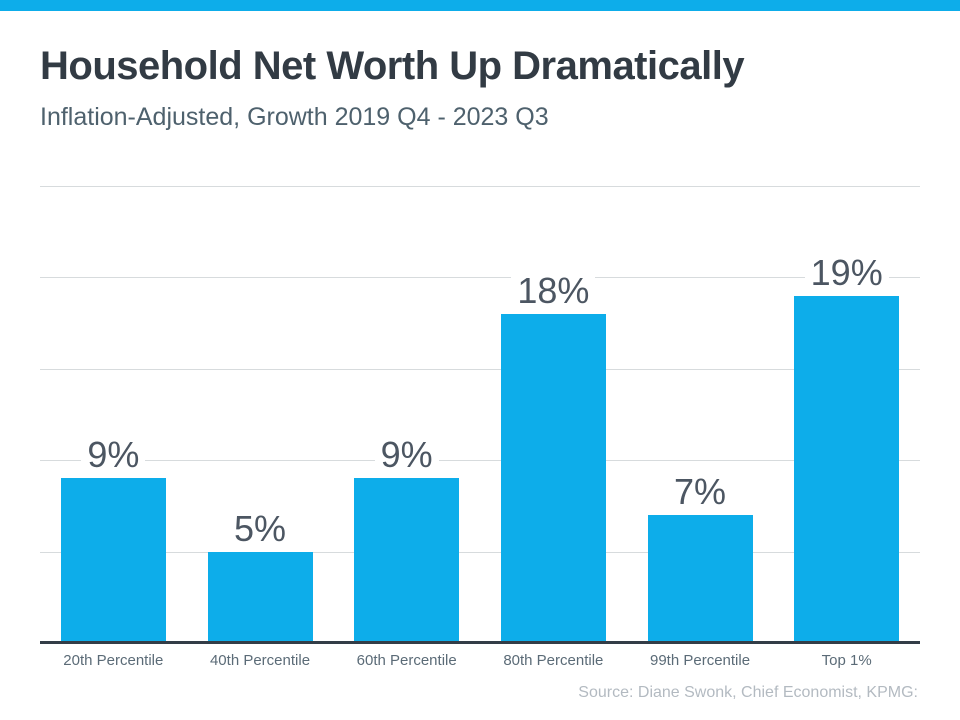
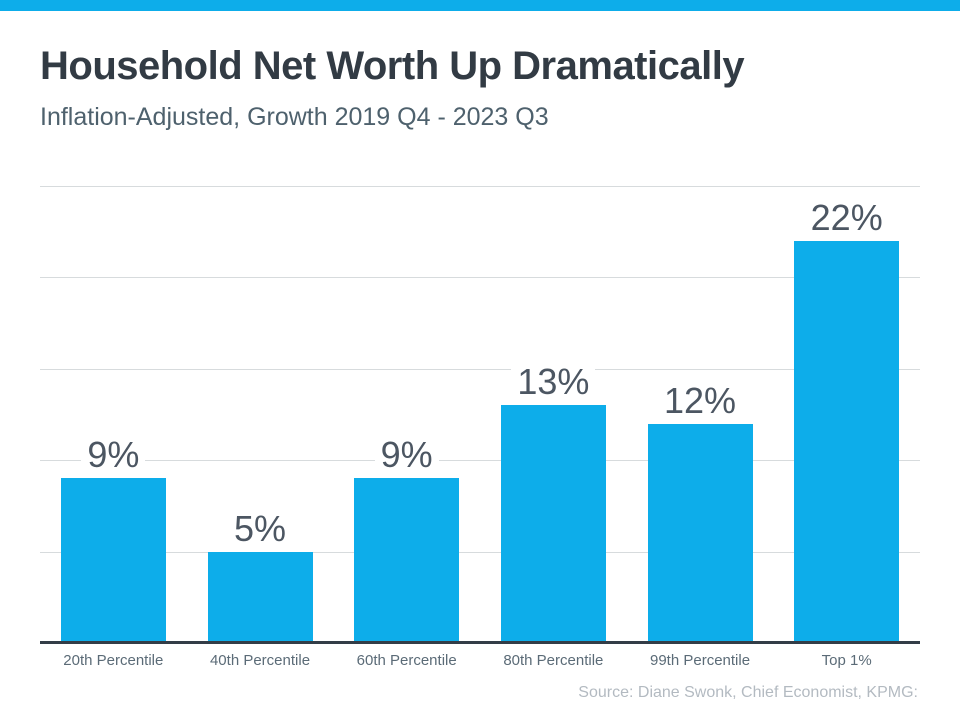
80th Percentile: 18% -> 13%
99th Percentile: 7% -> 12%
Top 1%: 19% -> 22%
